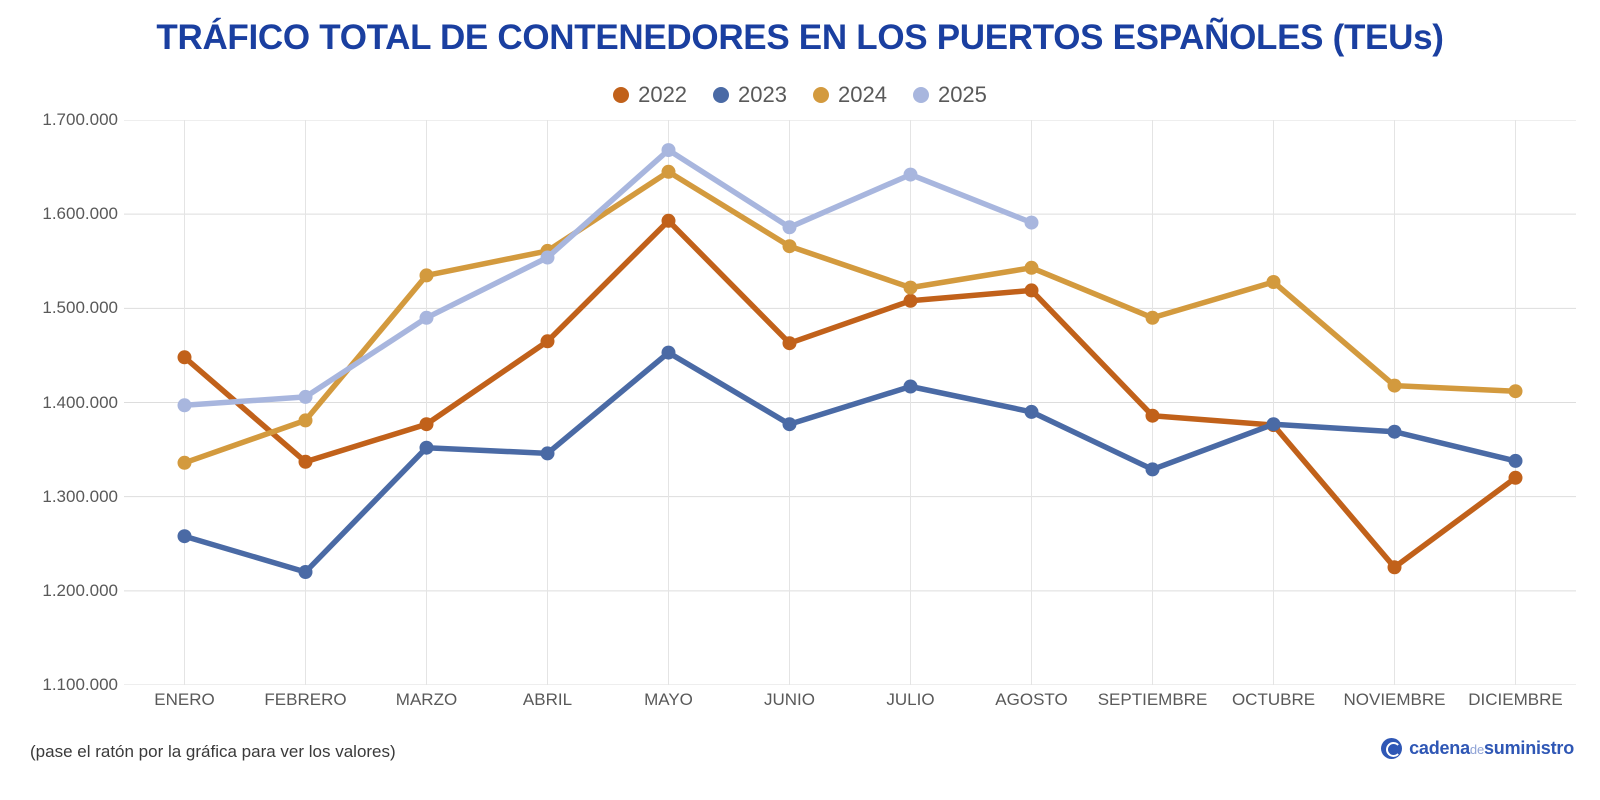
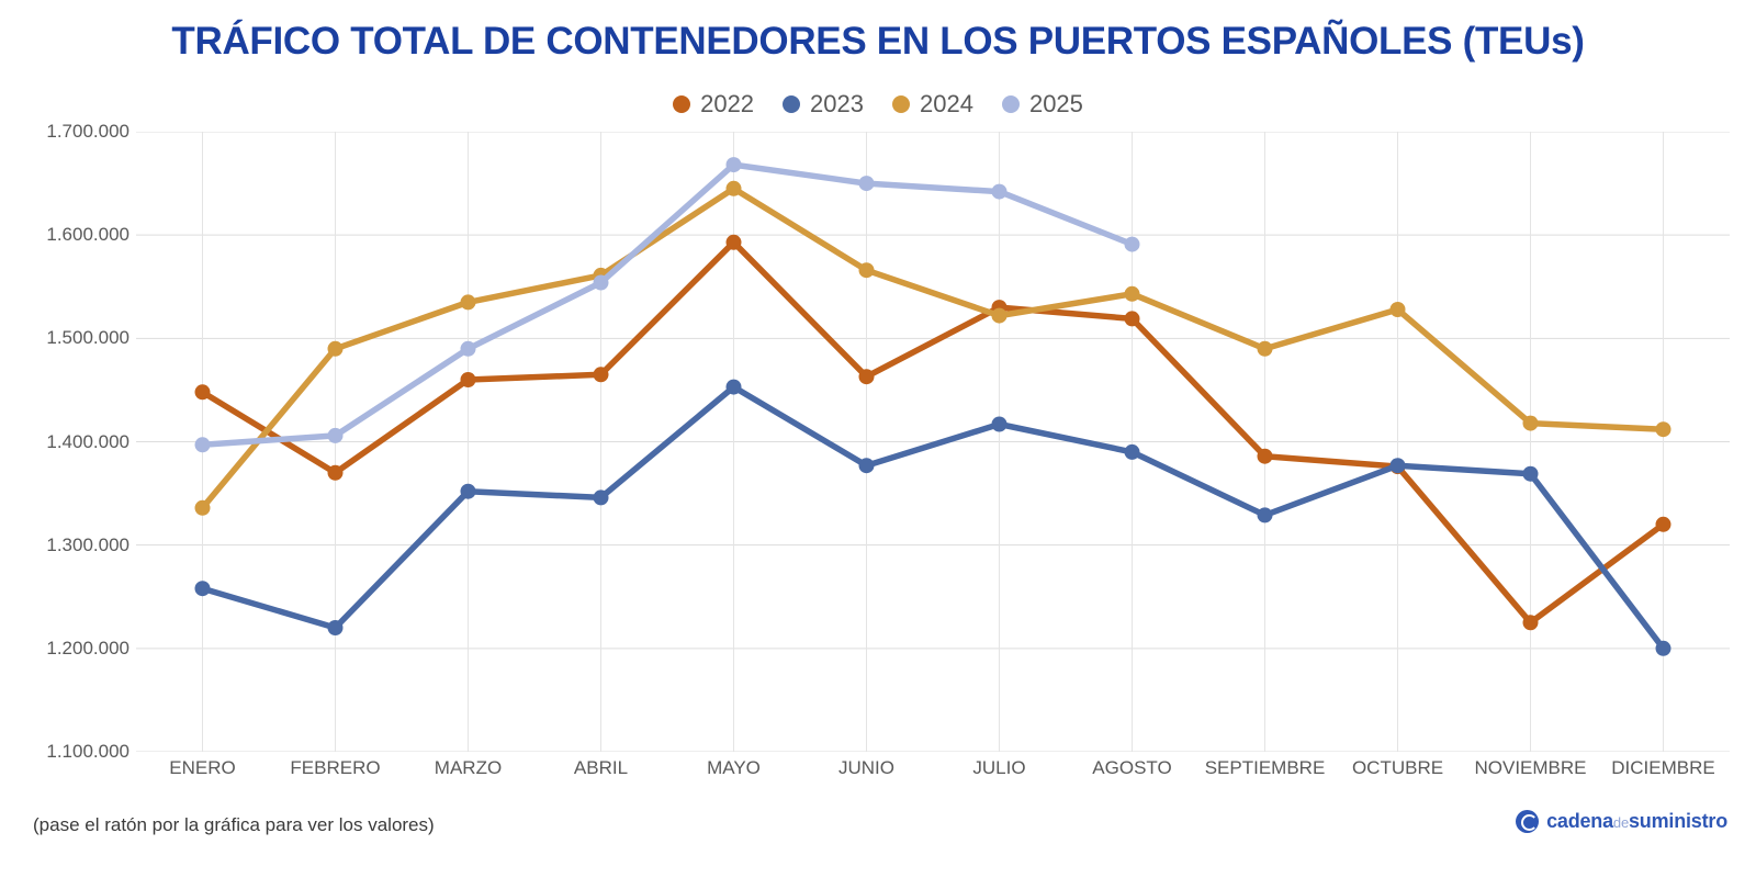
2022/FEBRERO: 1340000 -> 1370000
2024/FEBRERO: 1380000 -> 1490000
2022/MARZO: 1380000 -> 1460000
2025/JUNIO: 1590000 -> 1650000
2022/JULIO: 1510000 -> 1530000
2023/DICIEMBRE: 1340000 -> 1200000
